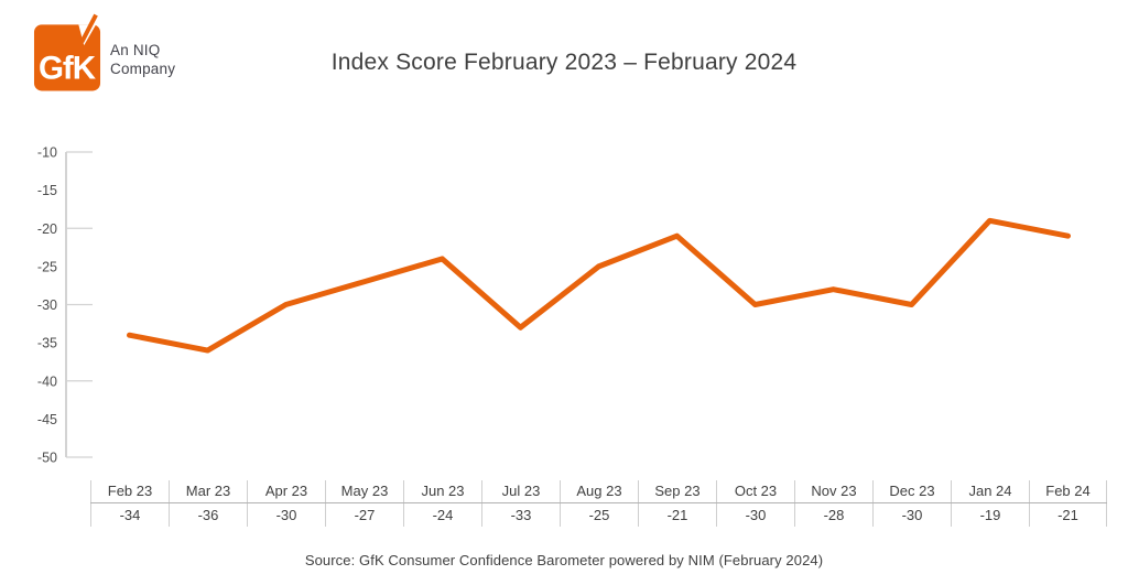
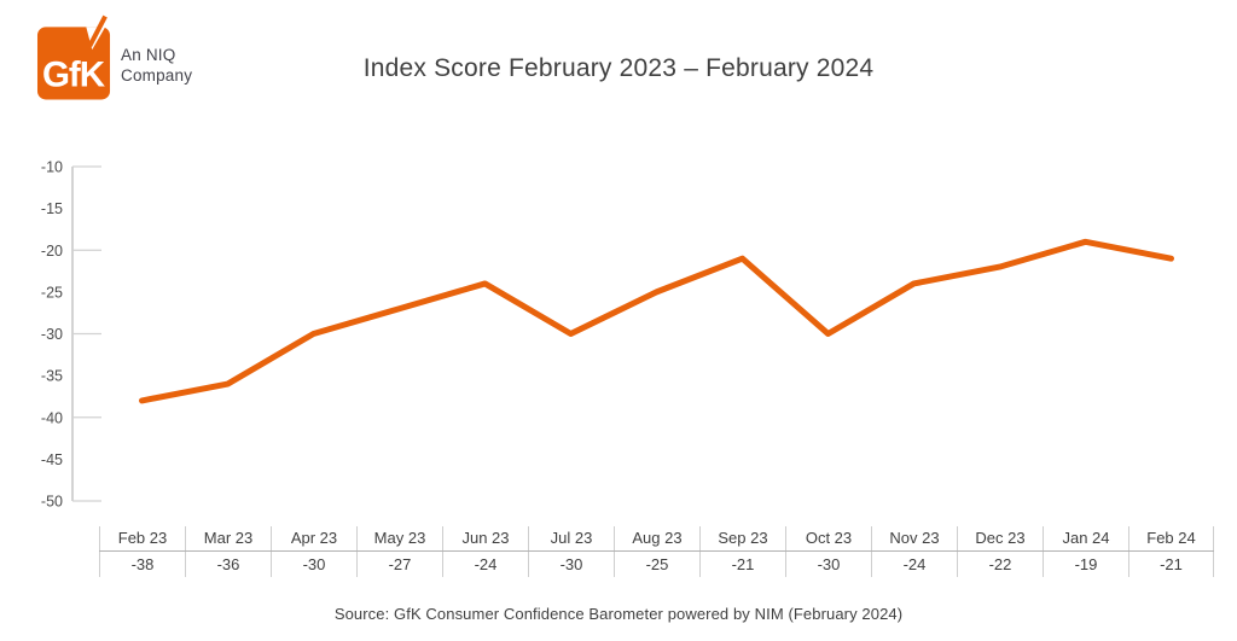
Feb 23: -34 -> -38
Jul 23: -33 -> -30
Nov 23: -28 -> -24
Dec 23: -30 -> -22
